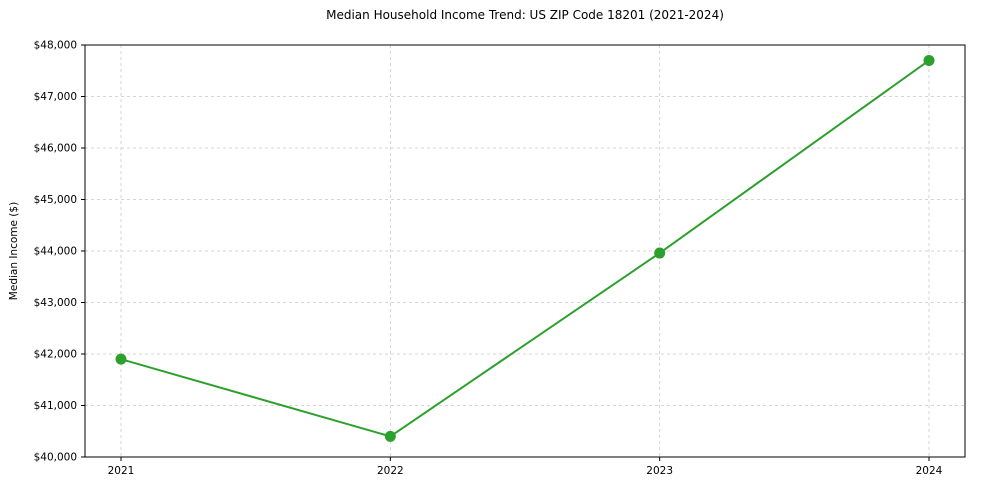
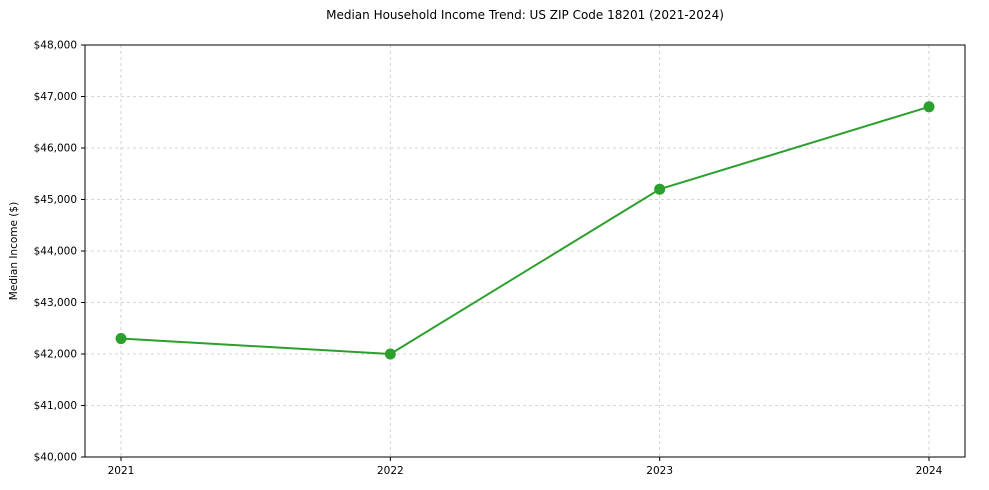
2021: $41900 -> $42300
2022: $40400 -> $42000
2023: $44000 -> $45200
2024: $47700 -> $46800
